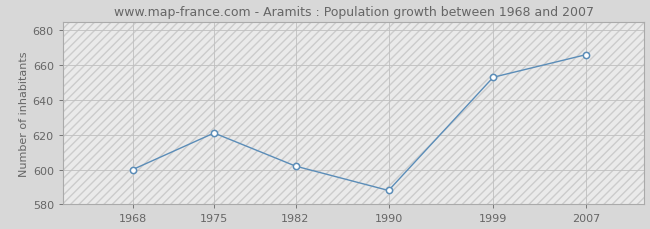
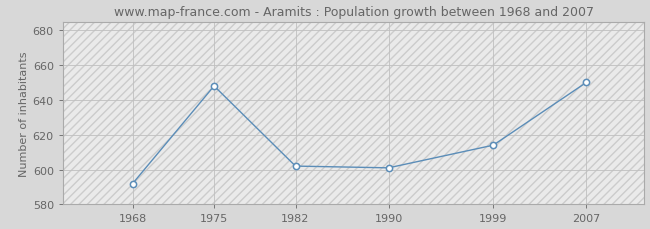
1968: 600 -> 592
1975: 621 -> 648
1990: 588 -> 601
1999: 653 -> 614
2007: 666 -> 650
